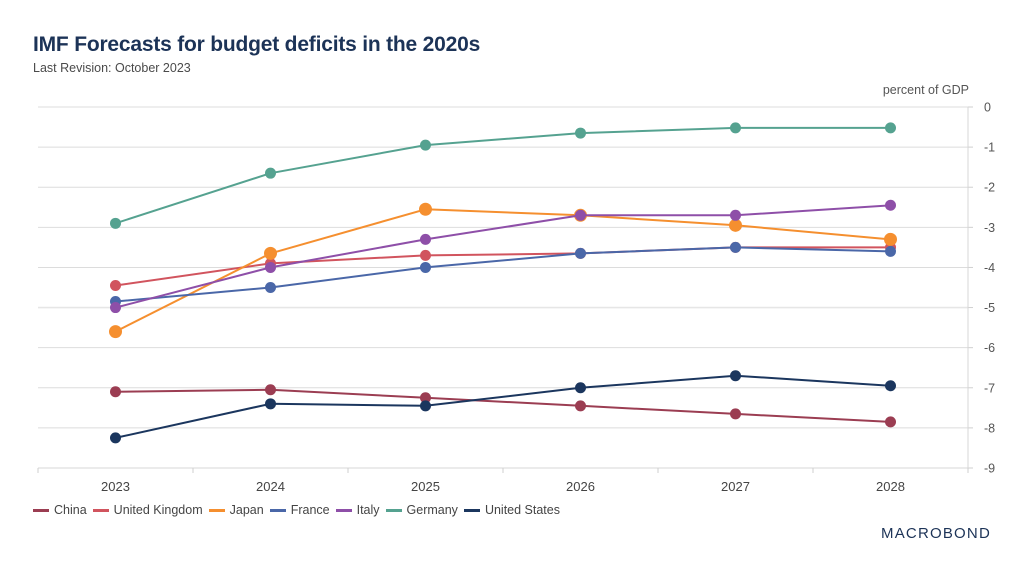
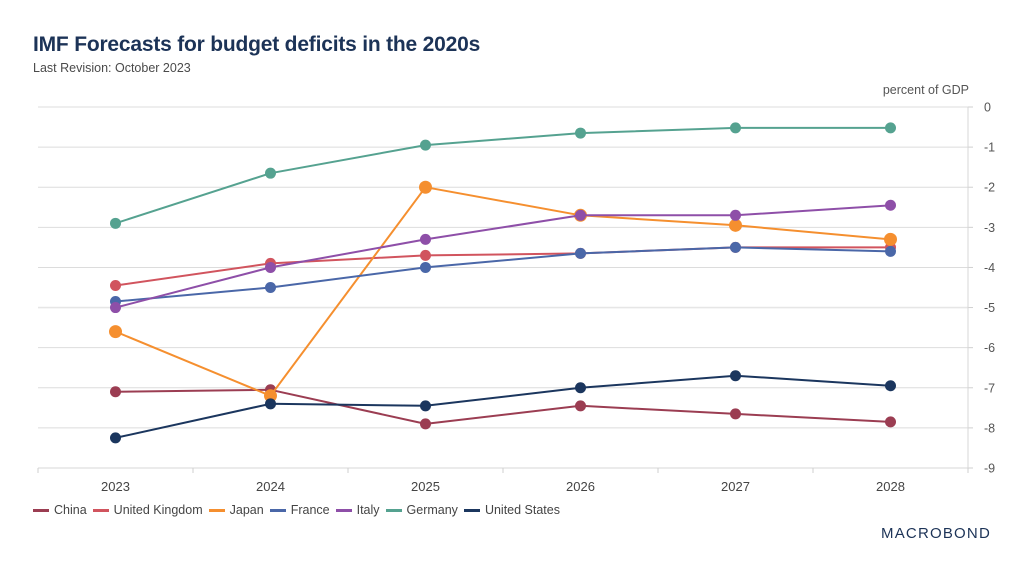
Japan/2024: -3.6 -> -7.2
China/2025: -7.2 -> -7.9
Japan/2025: -2.5 -> -2.0
